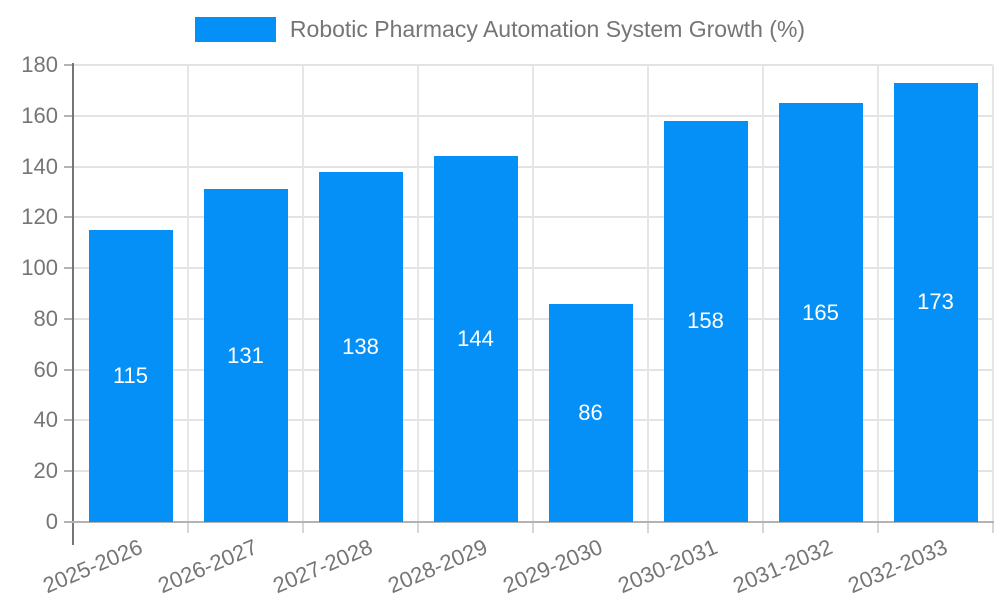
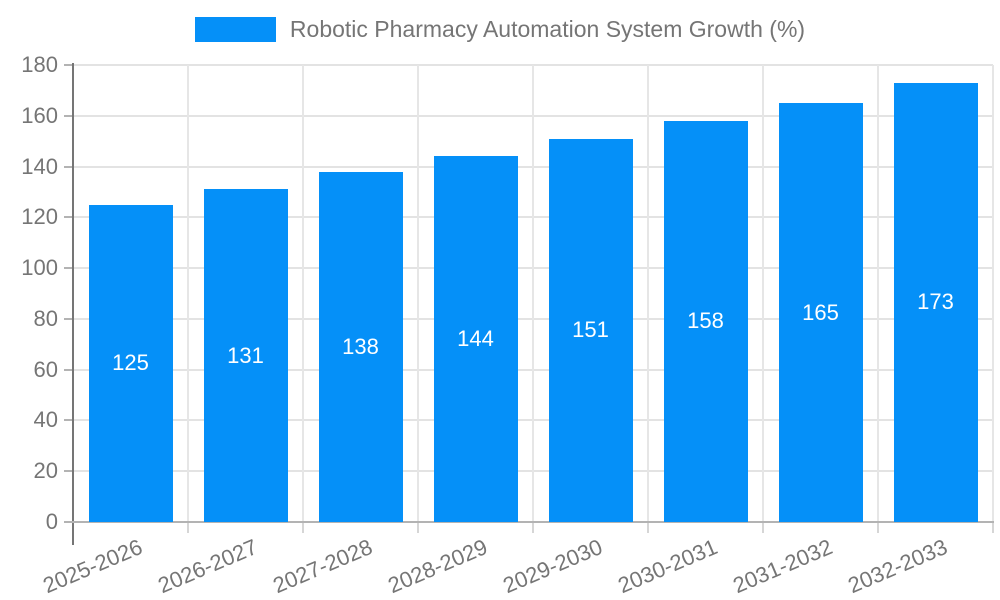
2025-2026: 115 -> 125
2029-2030: 86 -> 151
